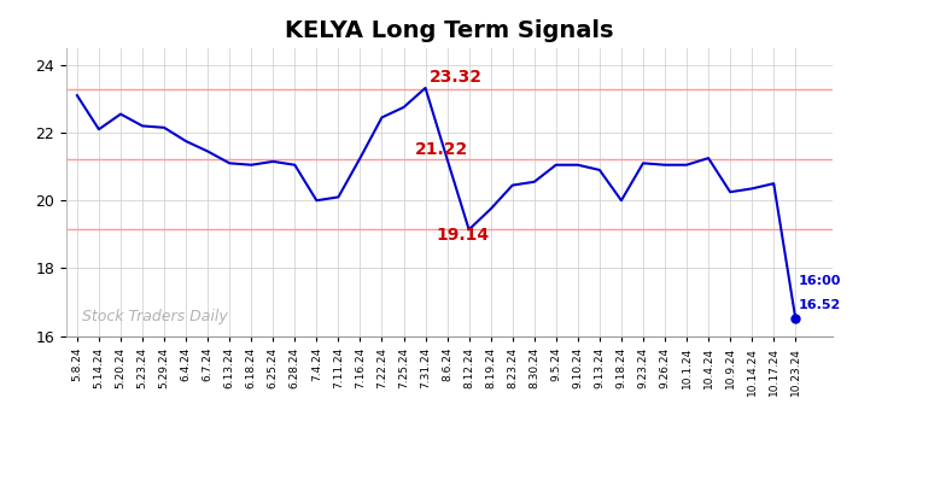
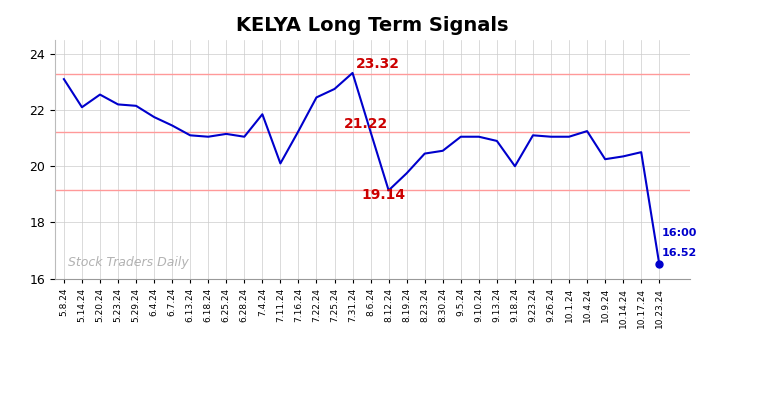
7.4.24: 20.00 -> 21.85
